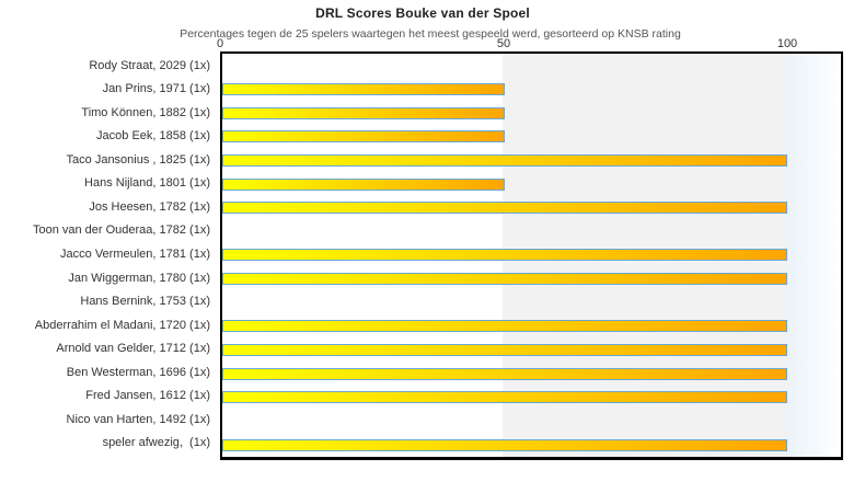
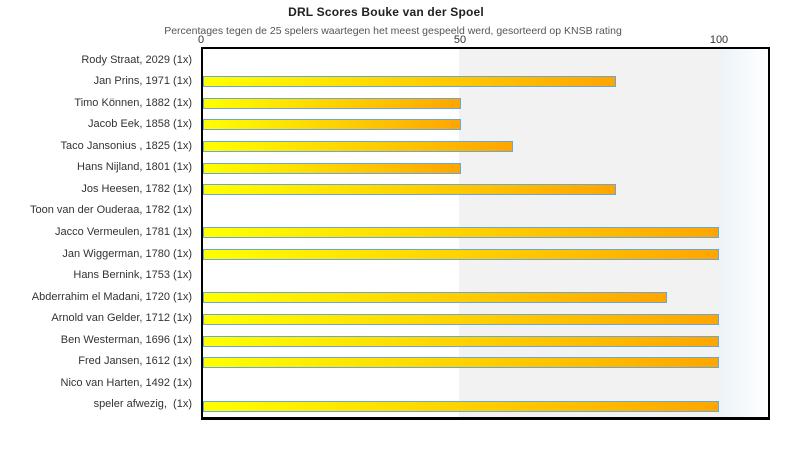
Jan Prins, 1971 (1x): 50 -> 80
Taco Jansonius , 1825 (1x): 100 -> 60
Jos Heesen, 1782 (1x): 100 -> 80
Abderrahim el Madani, 1720 (1x): 100 -> 90
